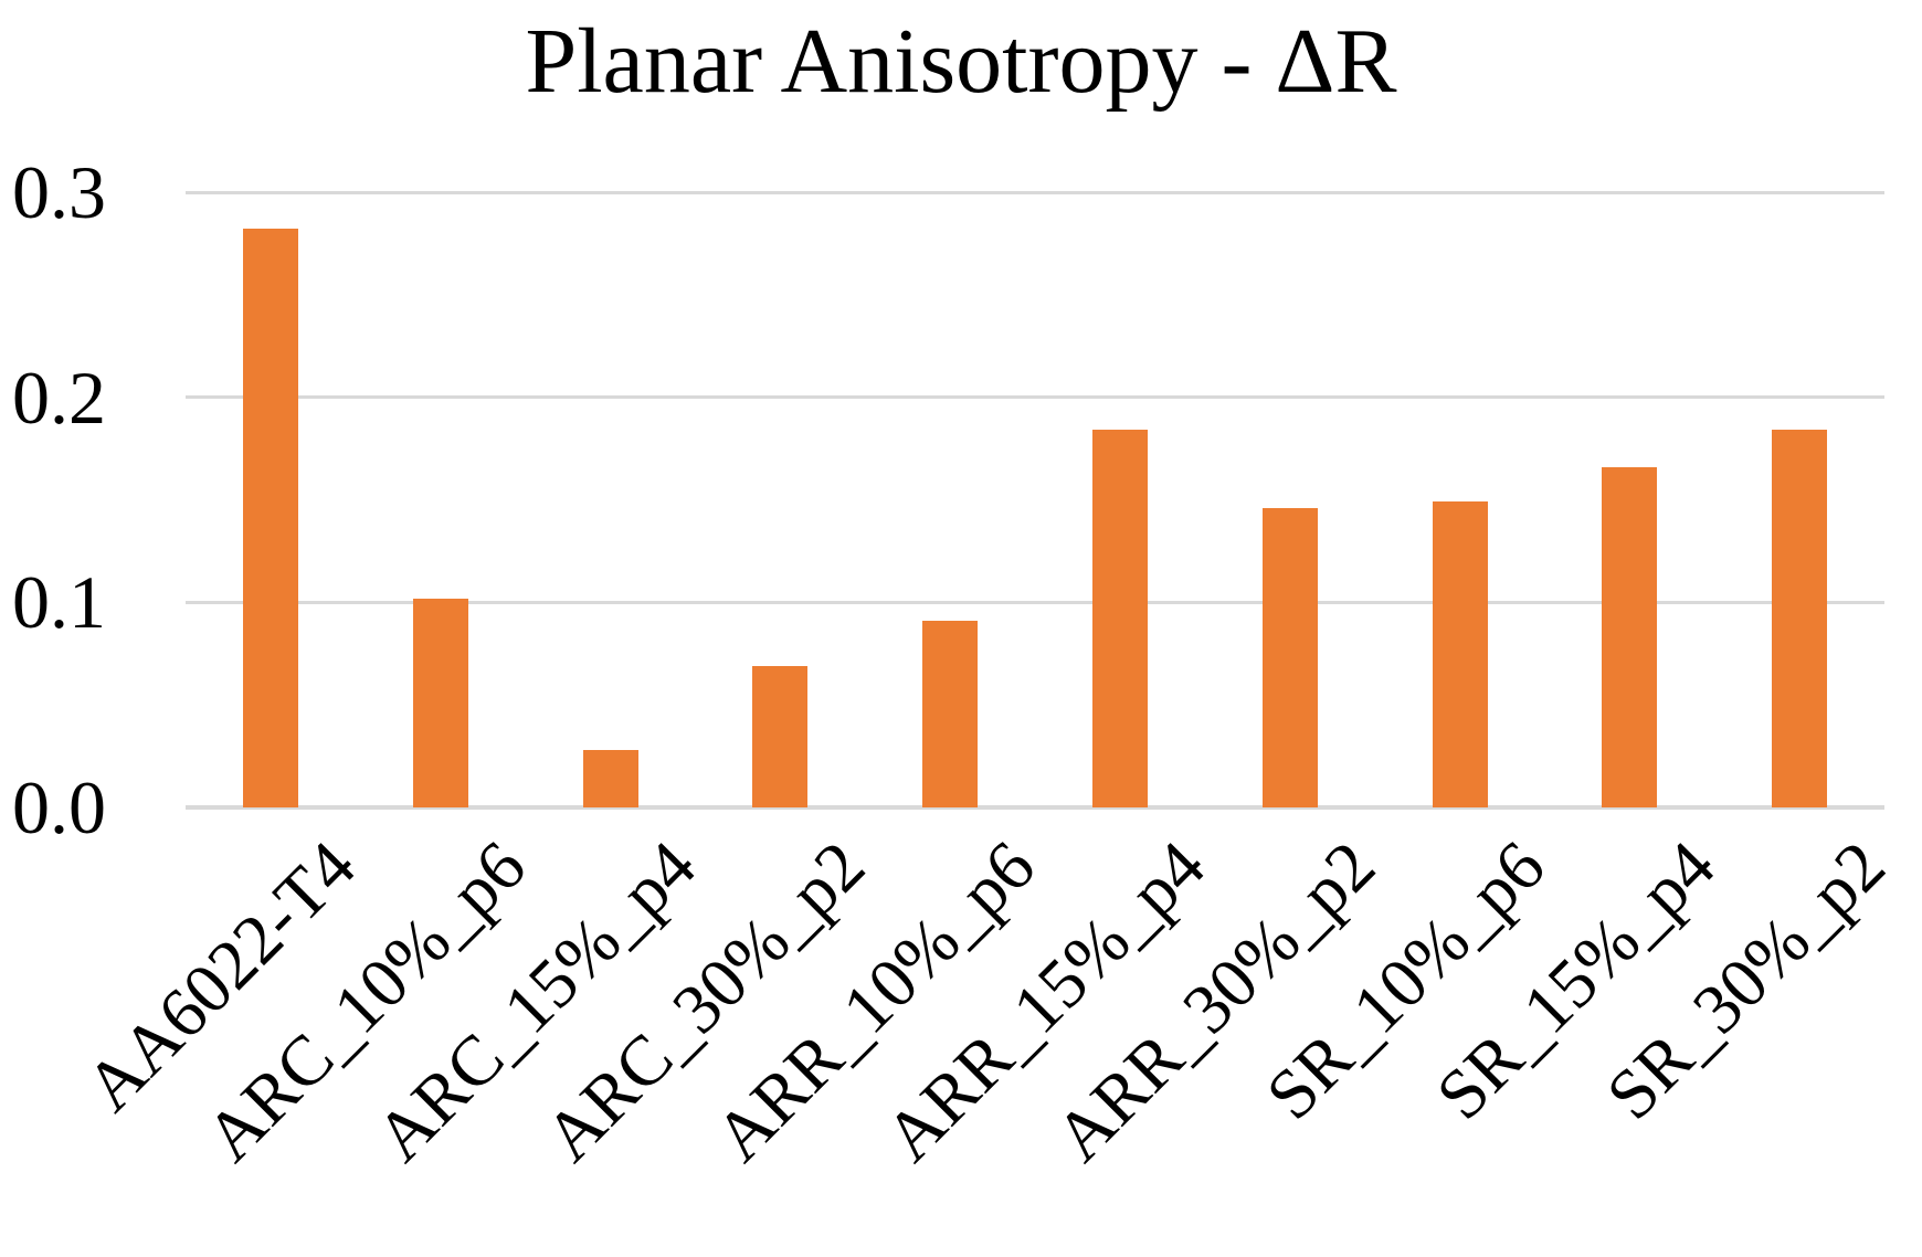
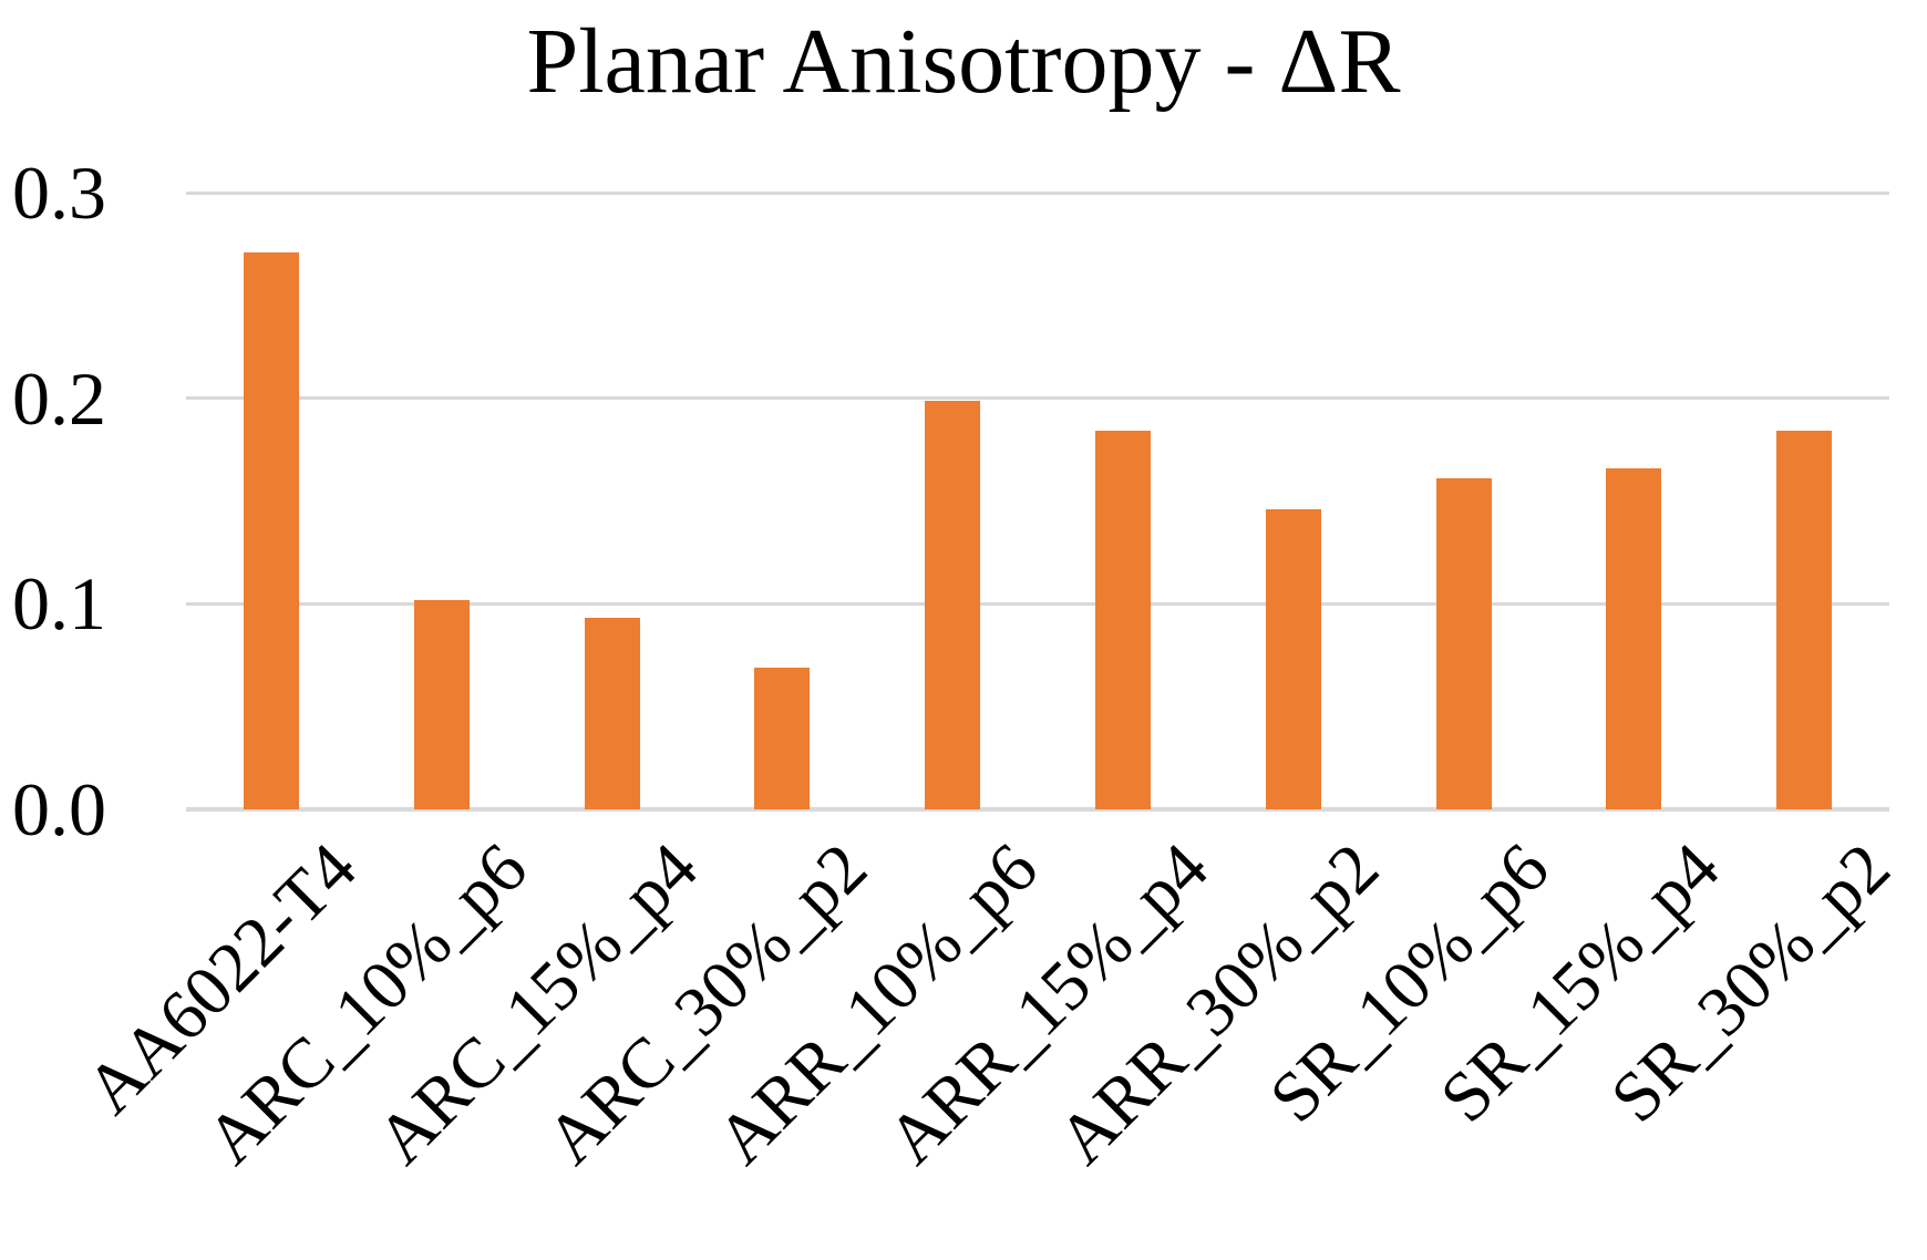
AA6022-T4: 0.282 -> 0.271
ARC_15%_p4: 0.028 -> 0.093
ARR_10%_p6: 0.091 -> 0.199
SR_10%_p6: 0.149 -> 0.161
